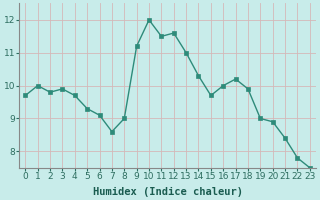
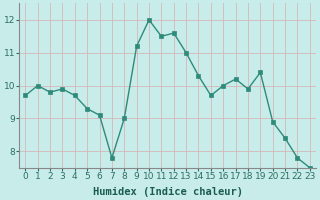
7: 8.6 -> 7.8
19: 9.0 -> 10.4
